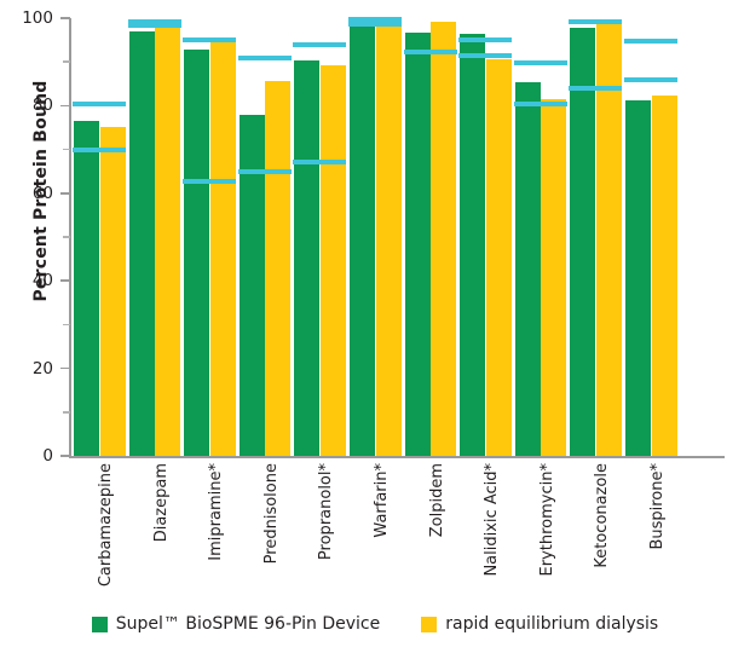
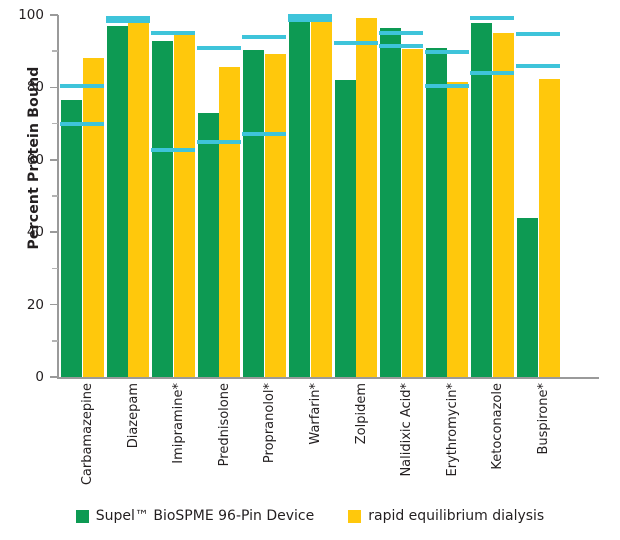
rapid equilibrium dialysis/Carbamazepine: 75 -> 88
Supel™ BioSPME 96-Pin Device/Prednisolone: 78 -> 73
Supel™ BioSPME 96-Pin Device/Zolpidem: 97 -> 82
Supel™ BioSPME 96-Pin Device/Erythromycin*: 86 -> 91
rapid equilibrium dialysis/Ketoconazole: 99 -> 95
Supel™ BioSPME 96-Pin Device/Buspirone*: 81 -> 44
